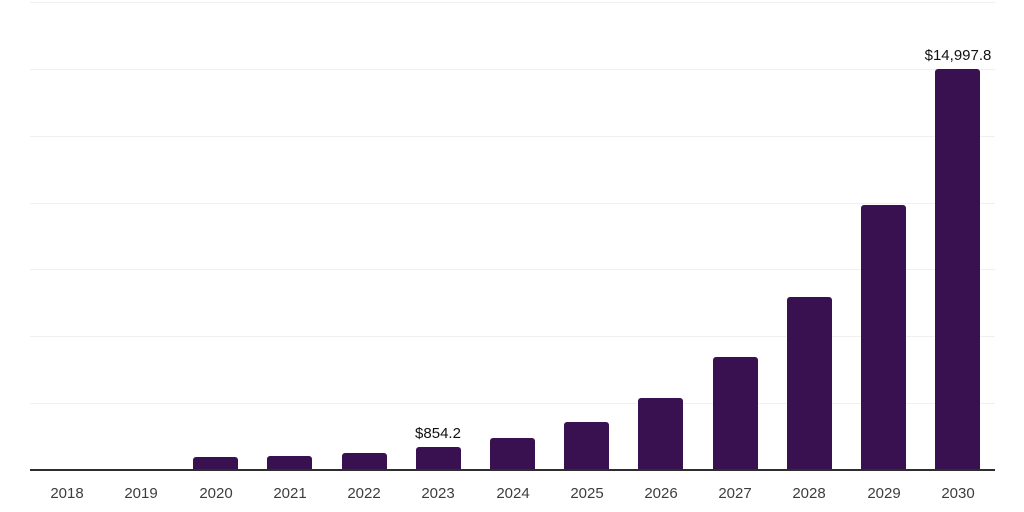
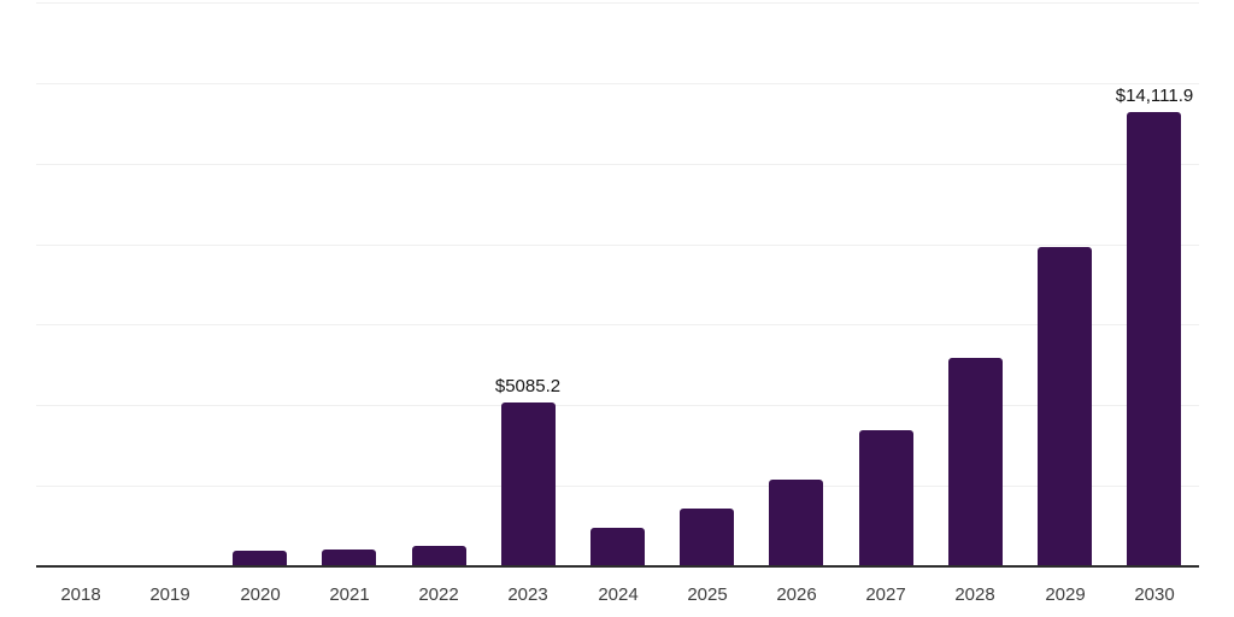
2023: $854.2 -> $5085.2
2030: $14,997.8 -> $14,111.9
